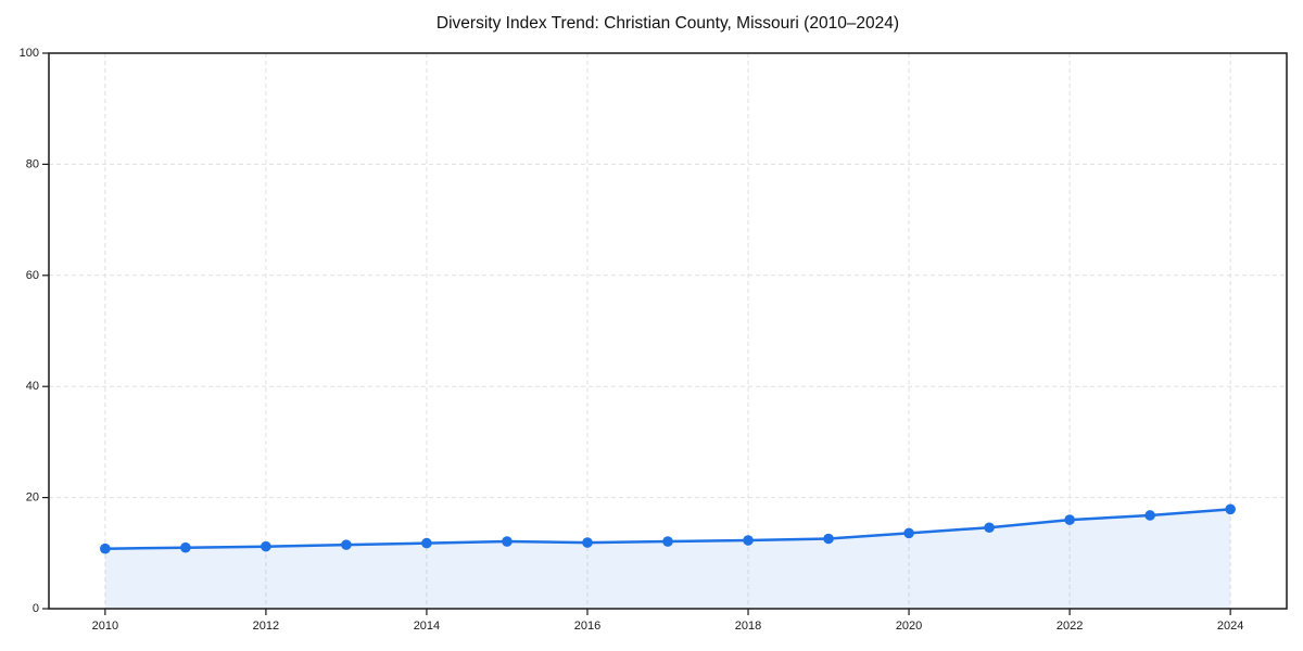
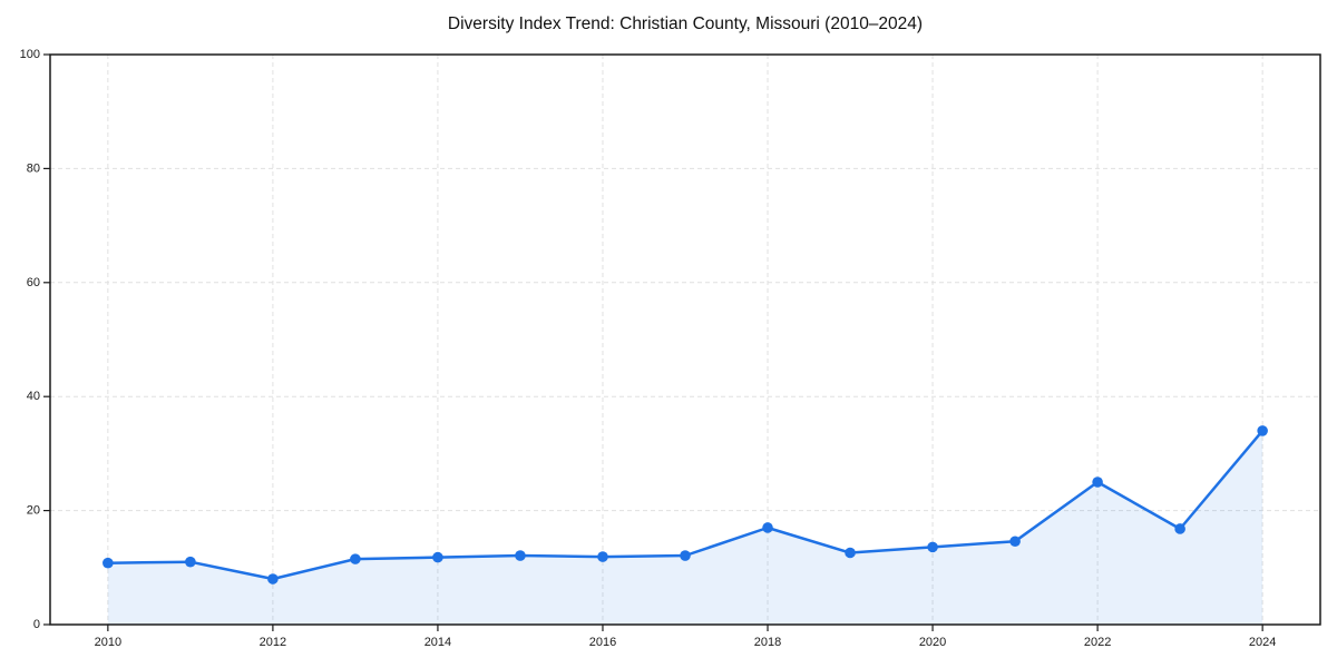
2012: 11 -> 8
2018: 12 -> 17
2022: 16 -> 25
2024: 18 -> 34
